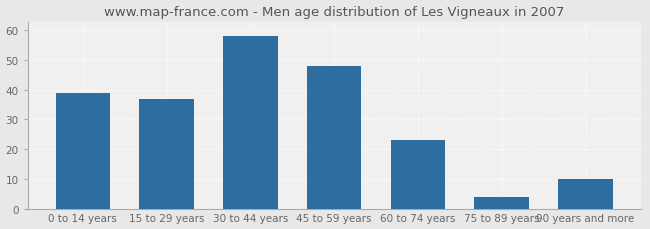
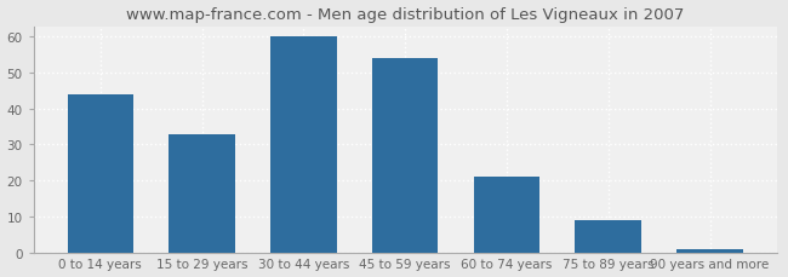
0 to 14 years: 39 -> 44
15 to 29 years: 37 -> 33
30 to 44 years: 58 -> 60
45 to 59 years: 48 -> 54
60 to 74 years: 23 -> 21
75 to 89 years: 4 -> 9
90 years and more: 10 -> 1
